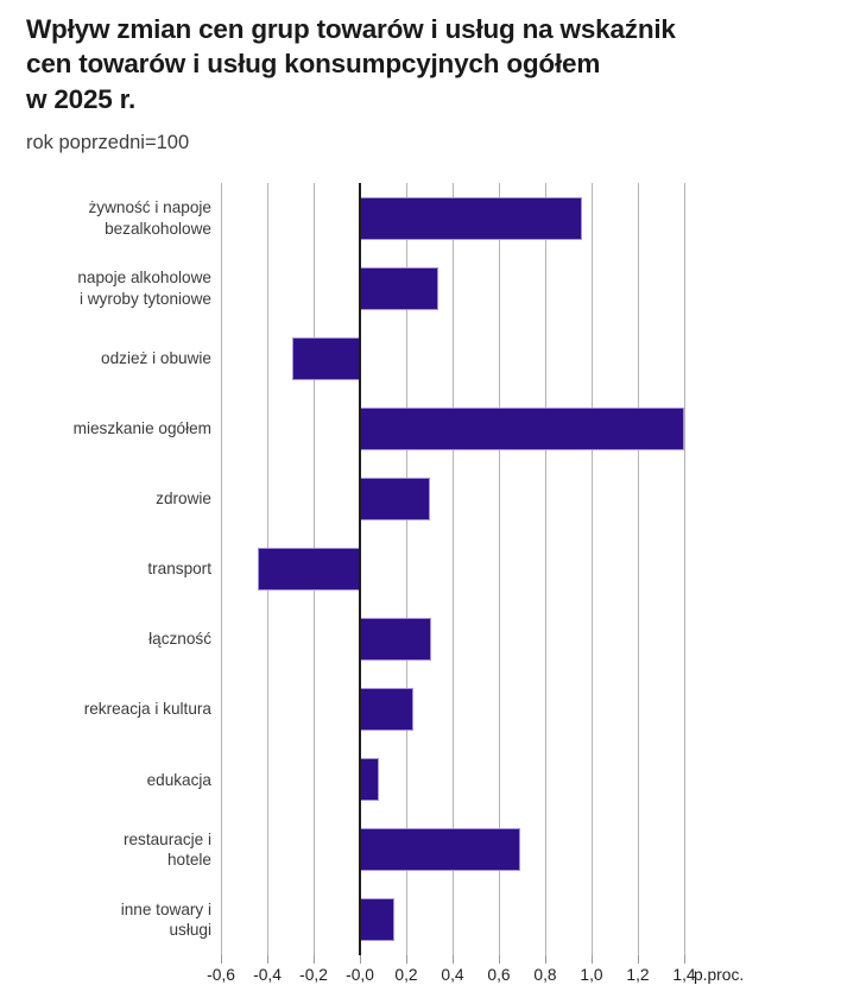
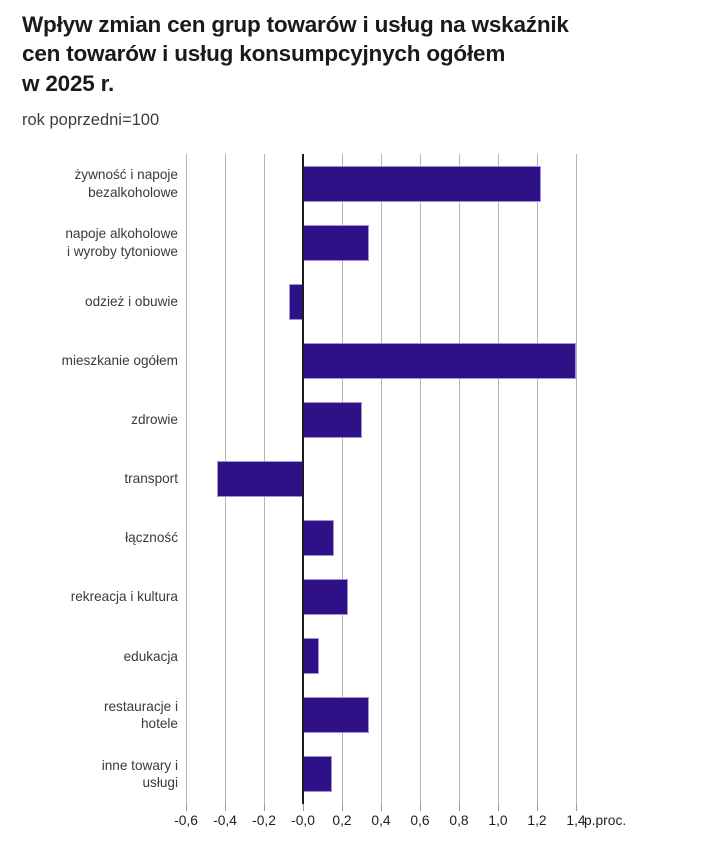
żywność i napoje bezalkoholowe: 0,96 -> 1,22
odzież i obuwie: -0,29 -> -0,07
łączność: 0,31 -> 0,16
restauracje i hotele: 0,69 -> 0,34
